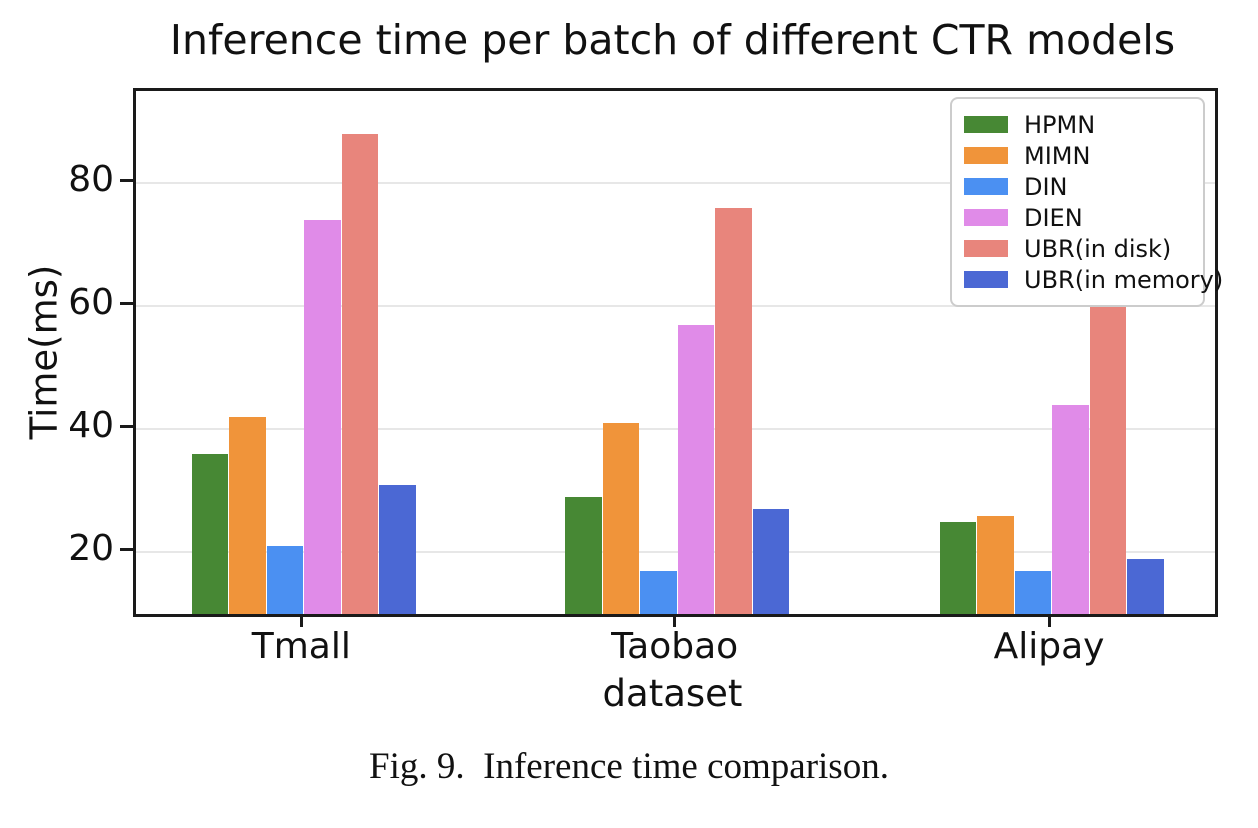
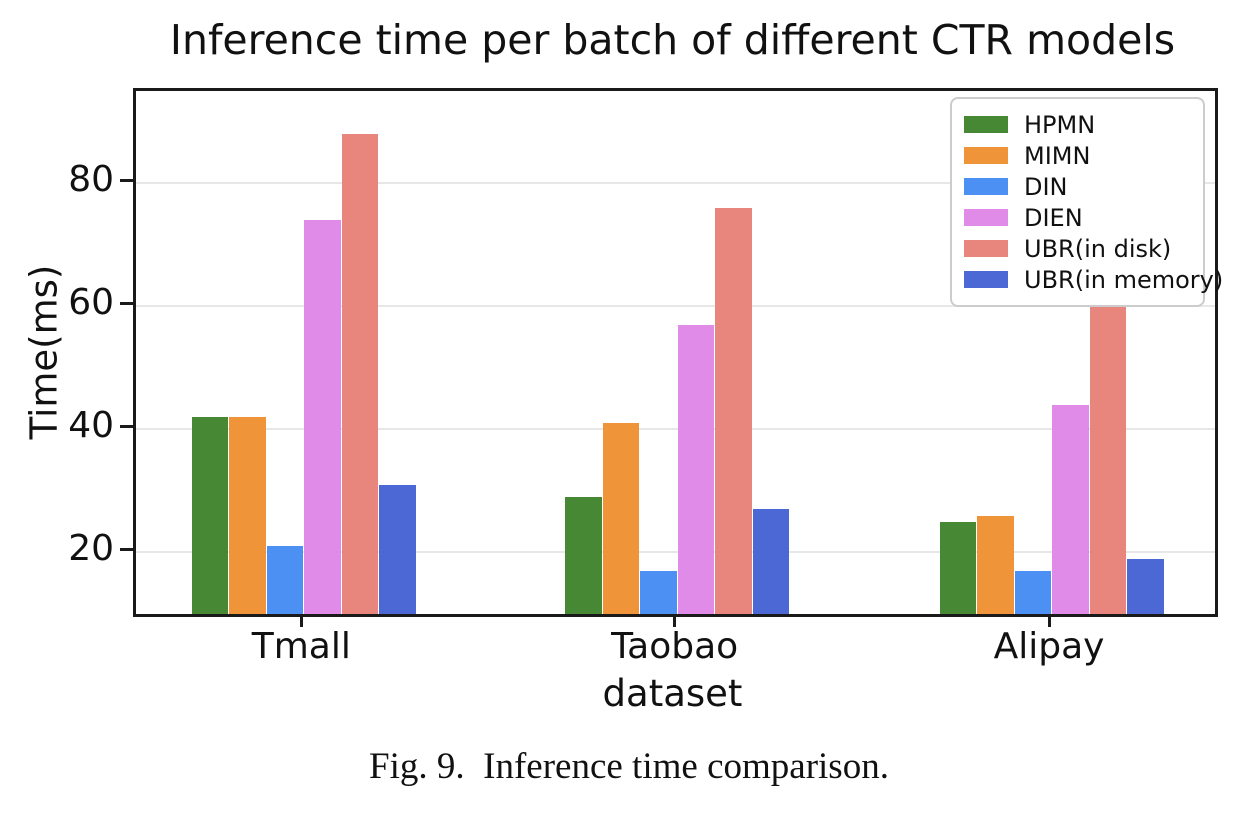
HPMN/Tmall: 36 -> 42
